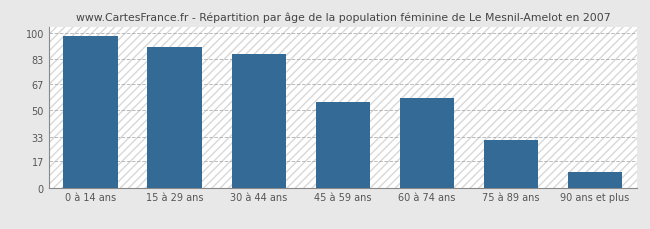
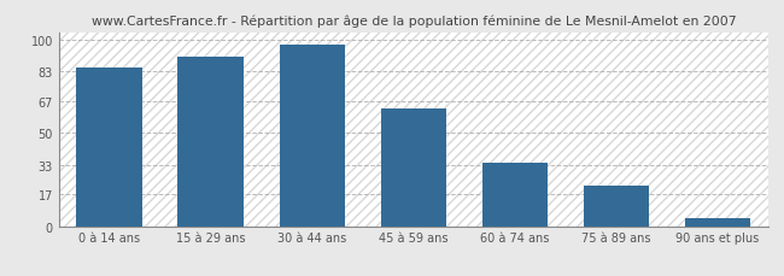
0 à 14 ans: 98 -> 85
30 à 44 ans: 86 -> 97
45 à 59 ans: 55 -> 63
60 à 74 ans: 58 -> 34
75 à 89 ans: 31 -> 22
90 ans et plus: 10 -> 4
